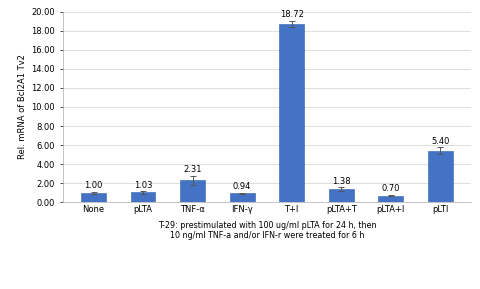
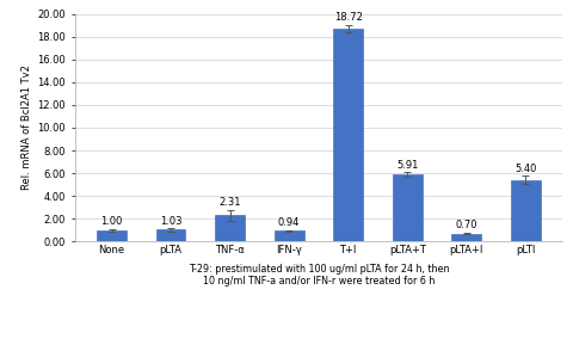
pLTA+T: 1.38 -> 5.91
